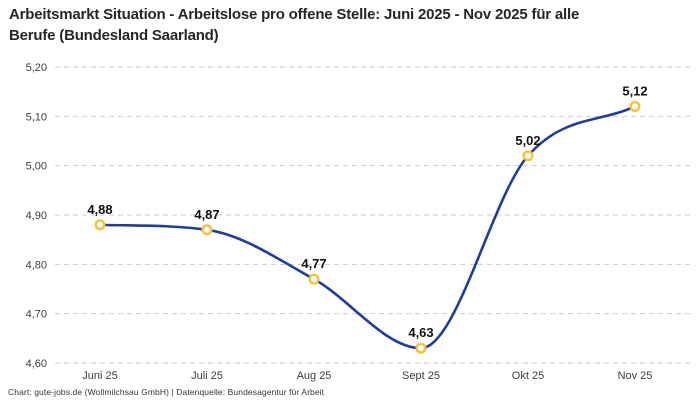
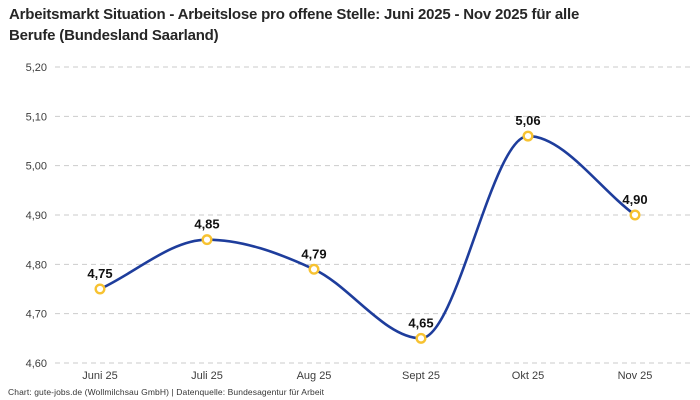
Juni 25: 4,88 -> 4,75
Juli 25: 4,87 -> 4,85
Aug 25: 4,77 -> 4,79
Sept 25: 4,63 -> 4,65
Okt 25: 5,02 -> 5,06
Nov 25: 5,12 -> 4,90
